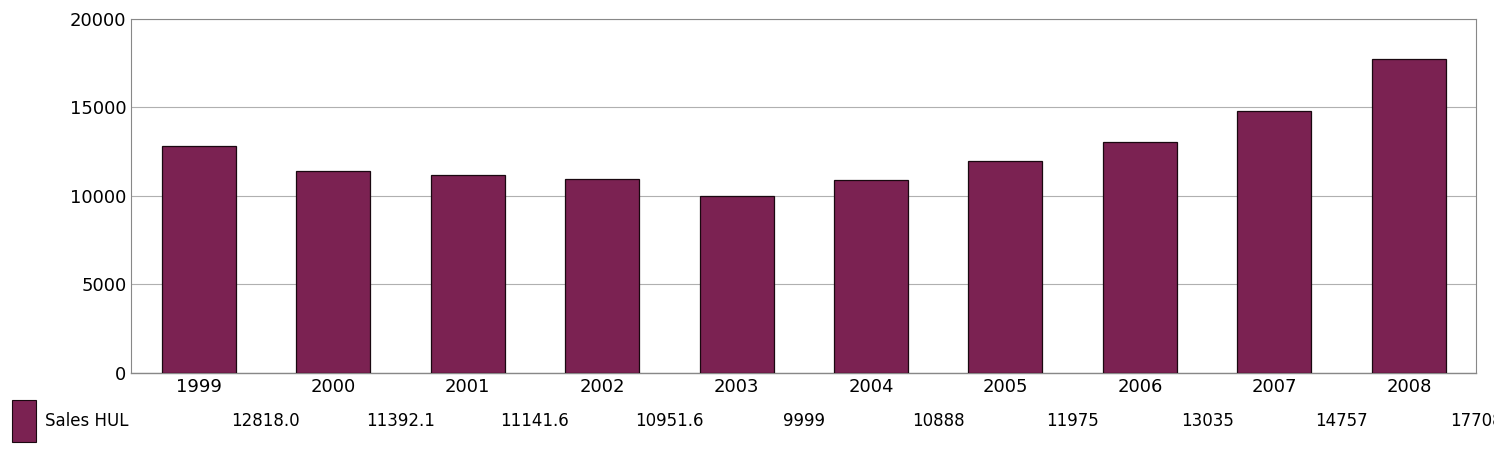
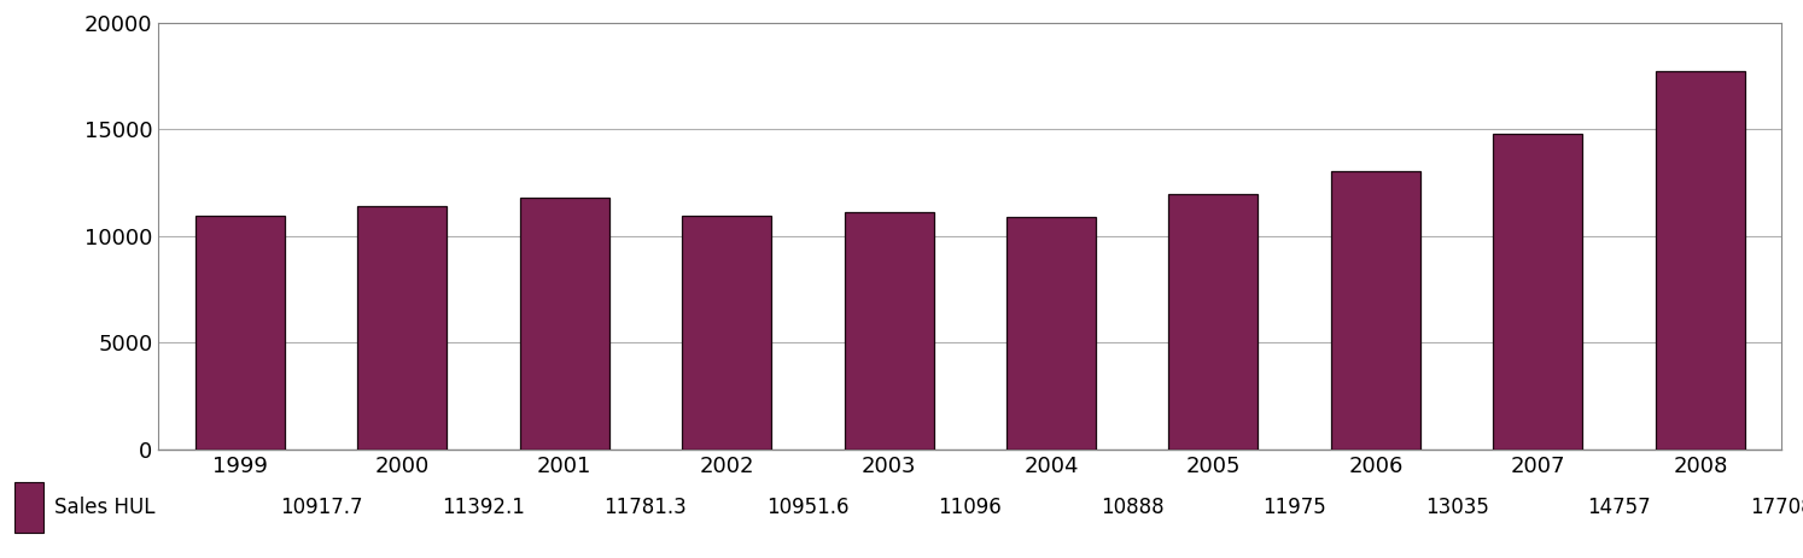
1999: 12818.0 -> 10917.7
2001: 11141.6 -> 11781.3
2003: 9999 -> 11096
